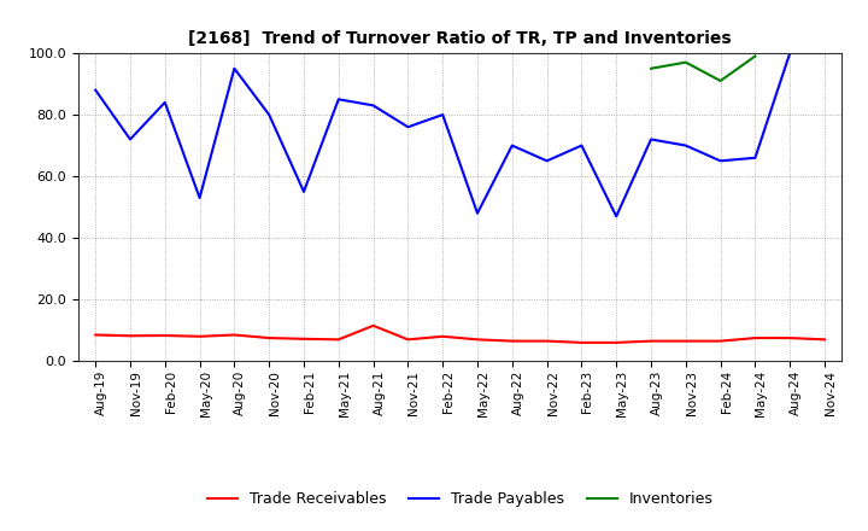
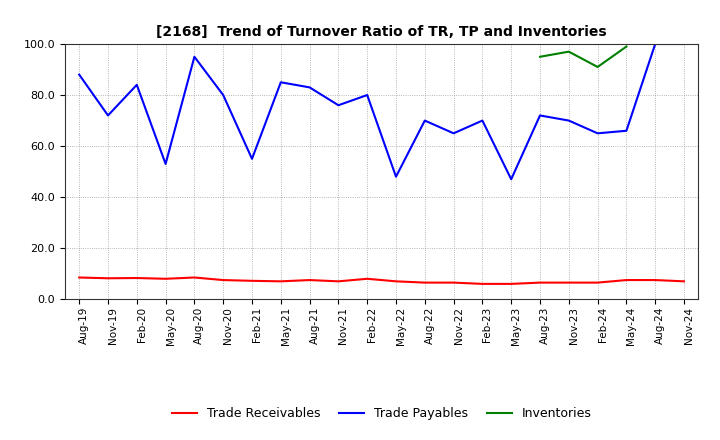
Trade Receivables/Aug-21: 11.5 -> 7.5
